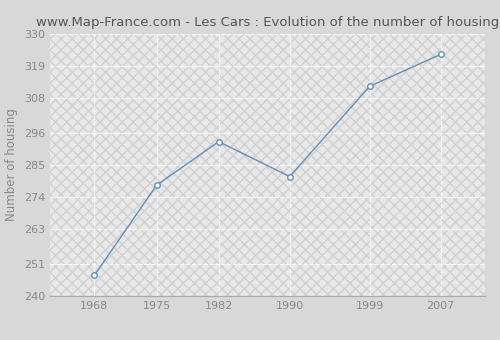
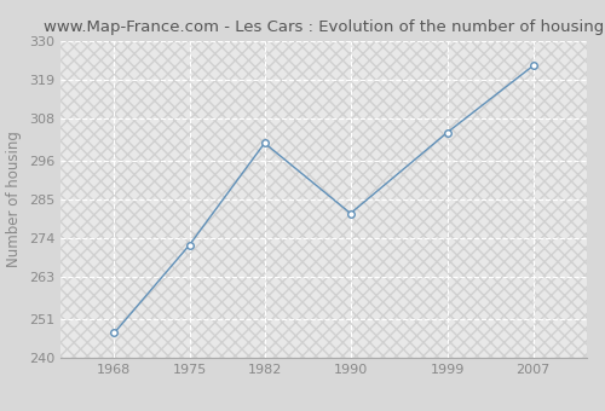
1975: 278 -> 272
1982: 293 -> 301
1999: 312 -> 304
